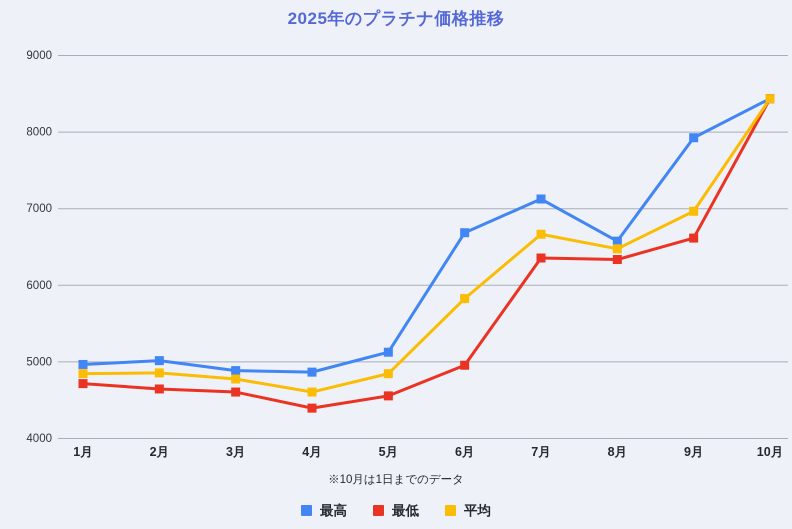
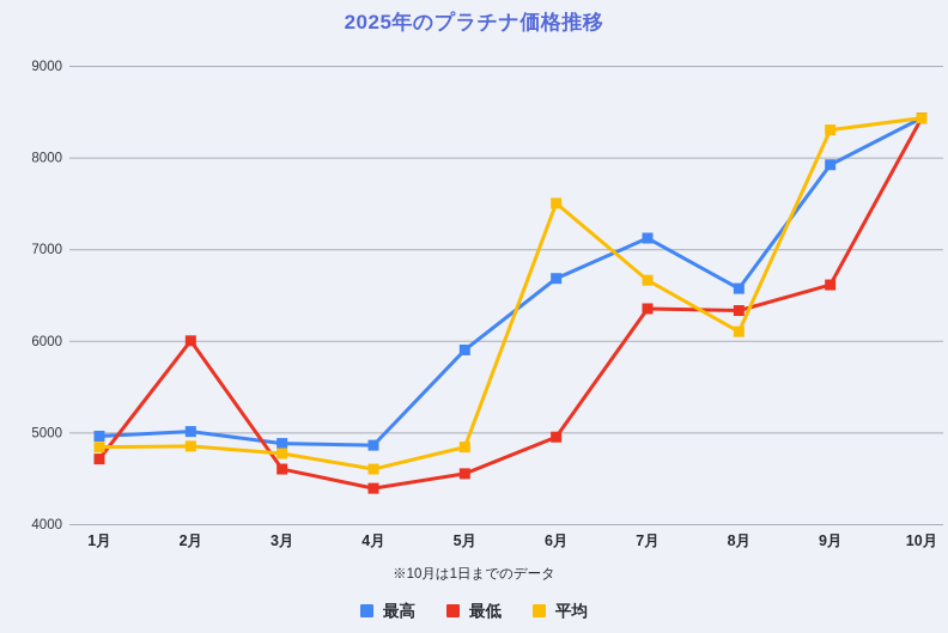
最低/2月: 4600 -> 6000
最高/5月: 5100 -> 5900
平均/6月: 5800 -> 7500
平均/8月: 6500 -> 6100
平均/9月: 7000 -> 8300
